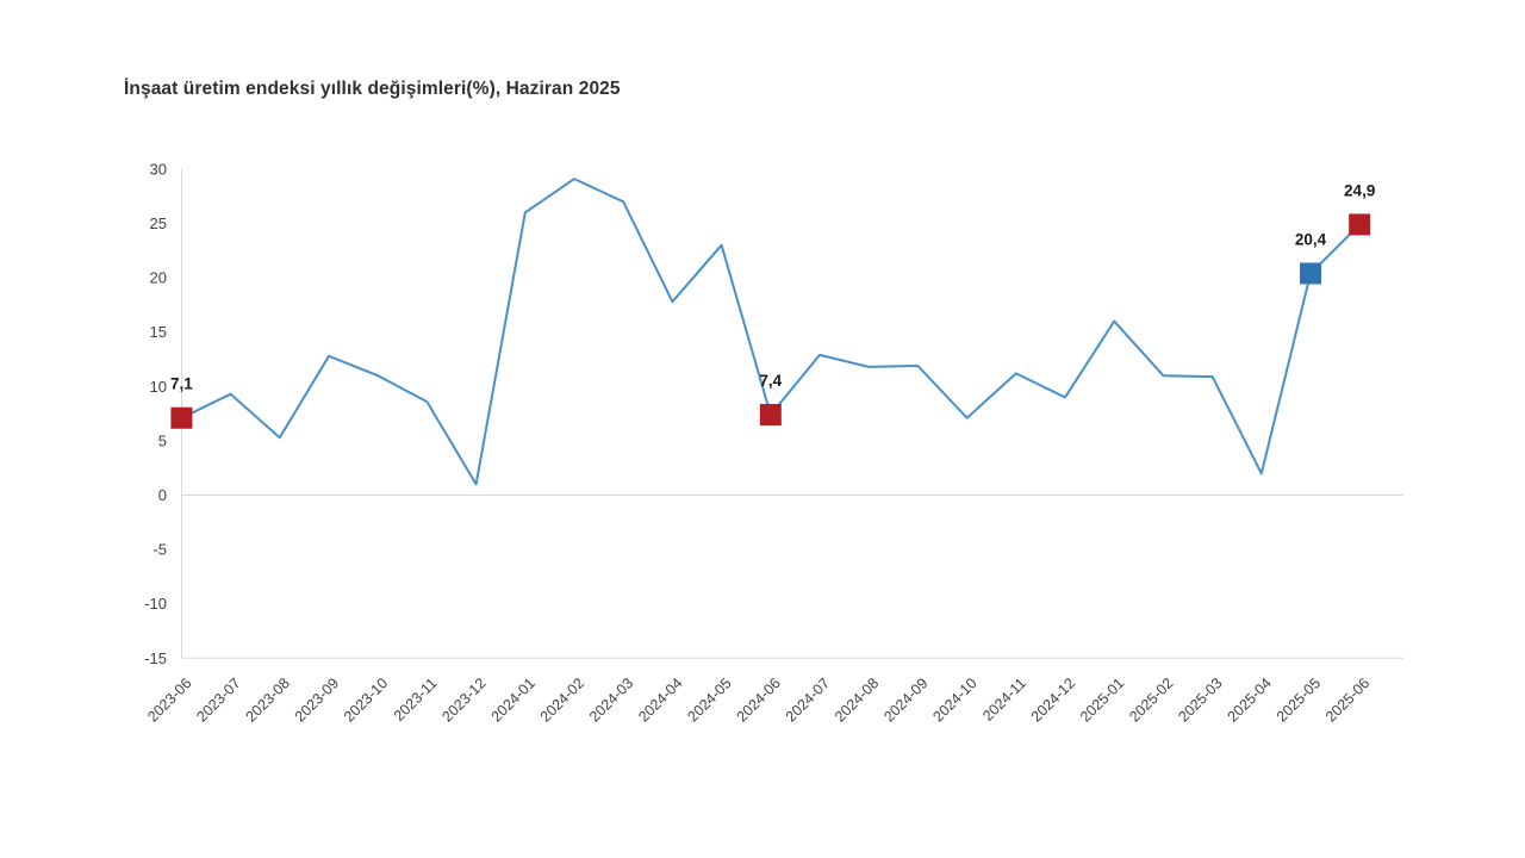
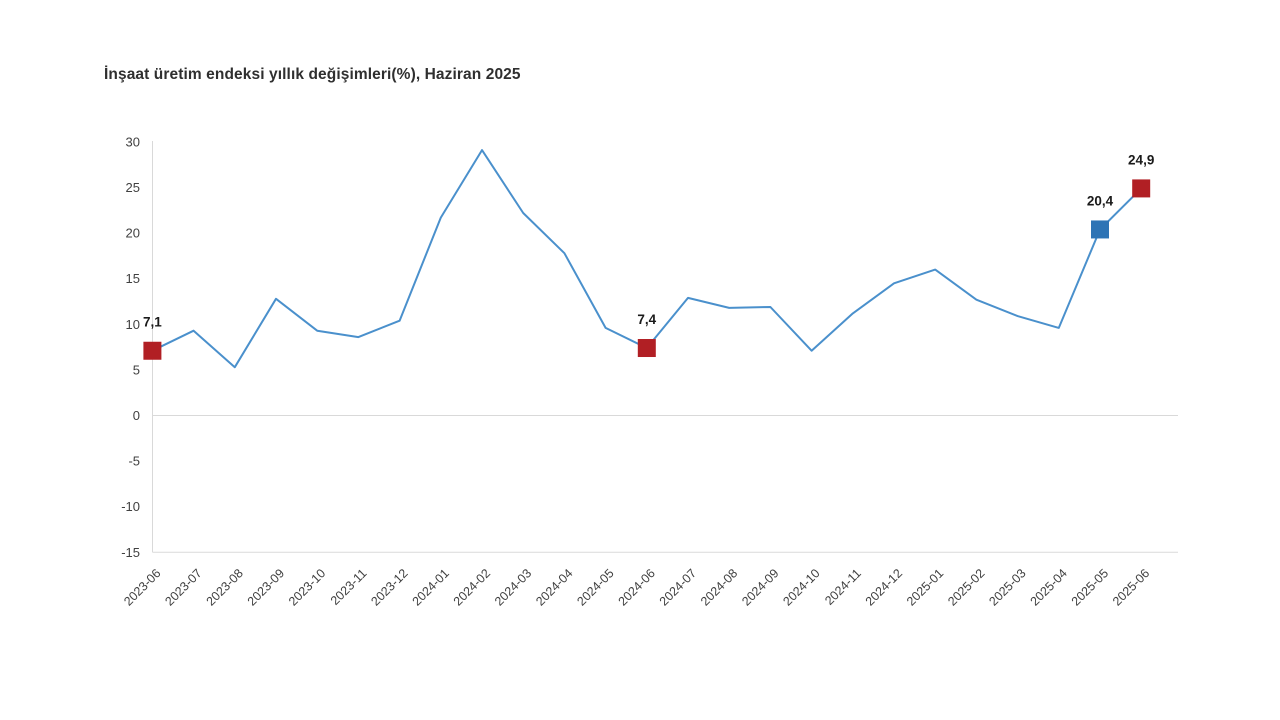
2023-10: 11 -> 9
2023-12: 1 -> 10
2024-01: 26 -> 22
2024-03: 27 -> 22
2024-05: 23 -> 10
2024-12: 9 -> 14
2025-02: 11 -> 13
2025-04: 2 -> 10
